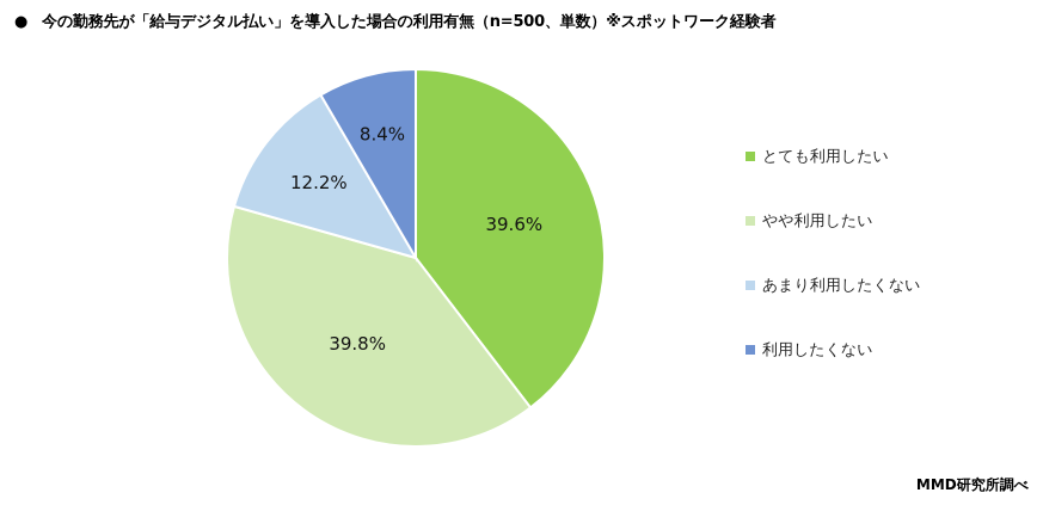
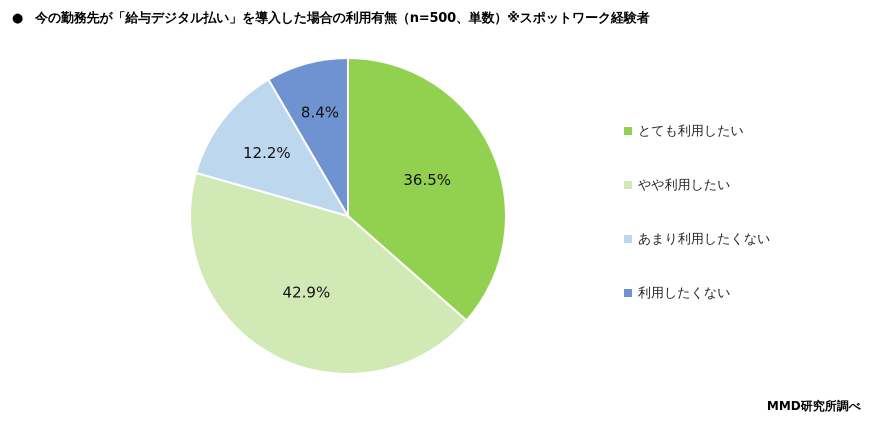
とても利用したい: 39.6% -> 36.5%
やや利用したい: 39.8% -> 42.9%
